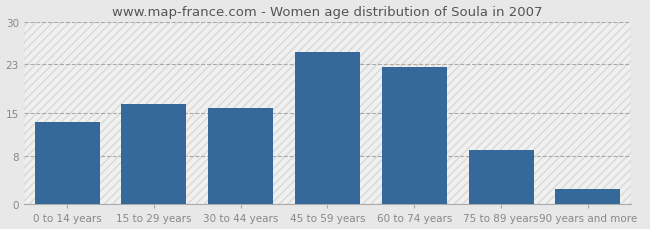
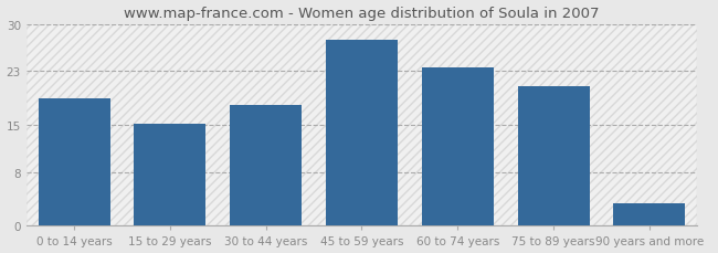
0 to 14 years: 13.5 -> 19.0
15 to 29 years: 16.5 -> 15.2
30 to 44 years: 15.8 -> 18.0
45 to 59 years: 25.0 -> 27.6
60 to 74 years: 22.5 -> 23.6
75 to 89 years: 9.0 -> 20.8
90 years and more: 2.5 -> 3.4
